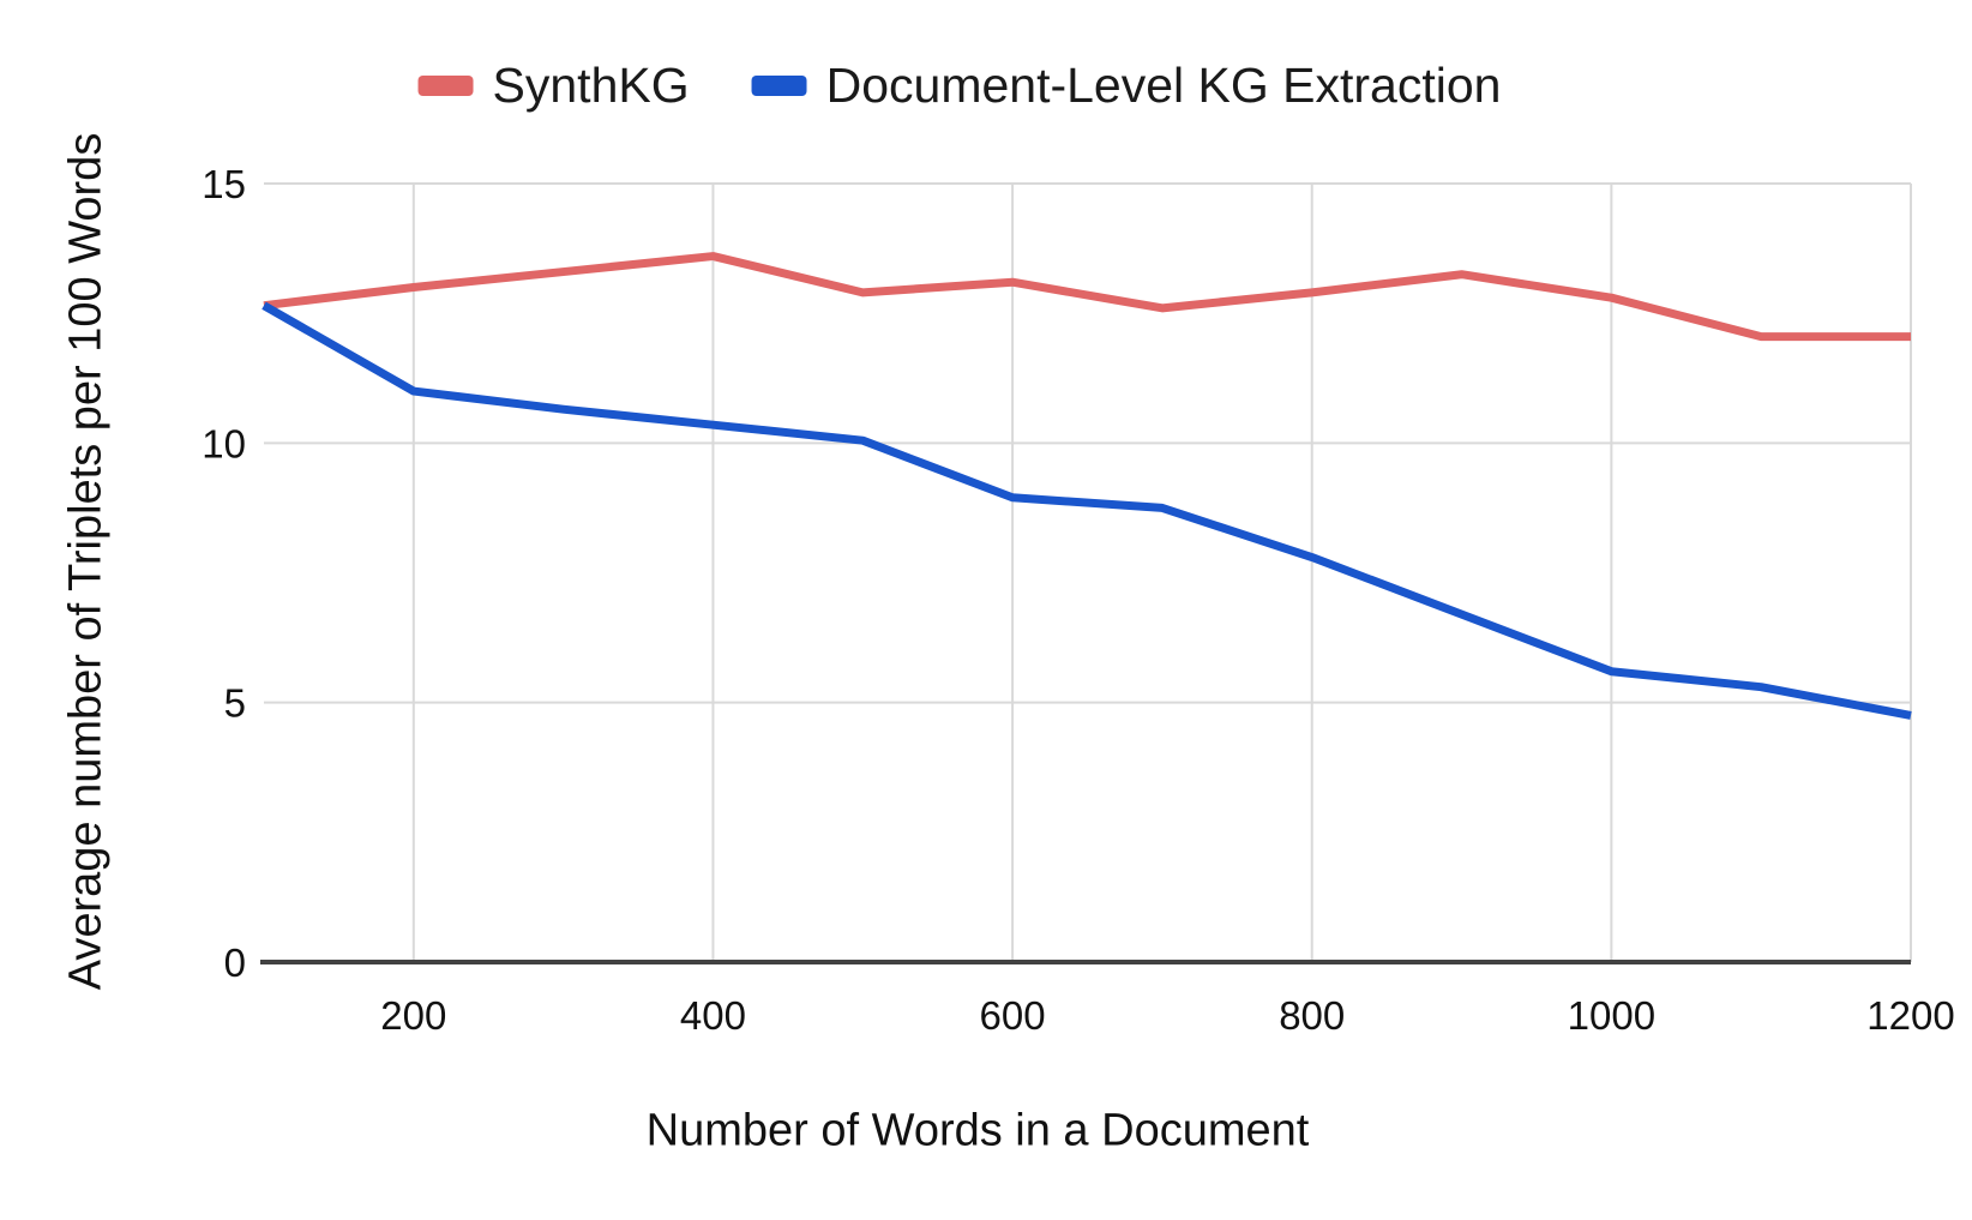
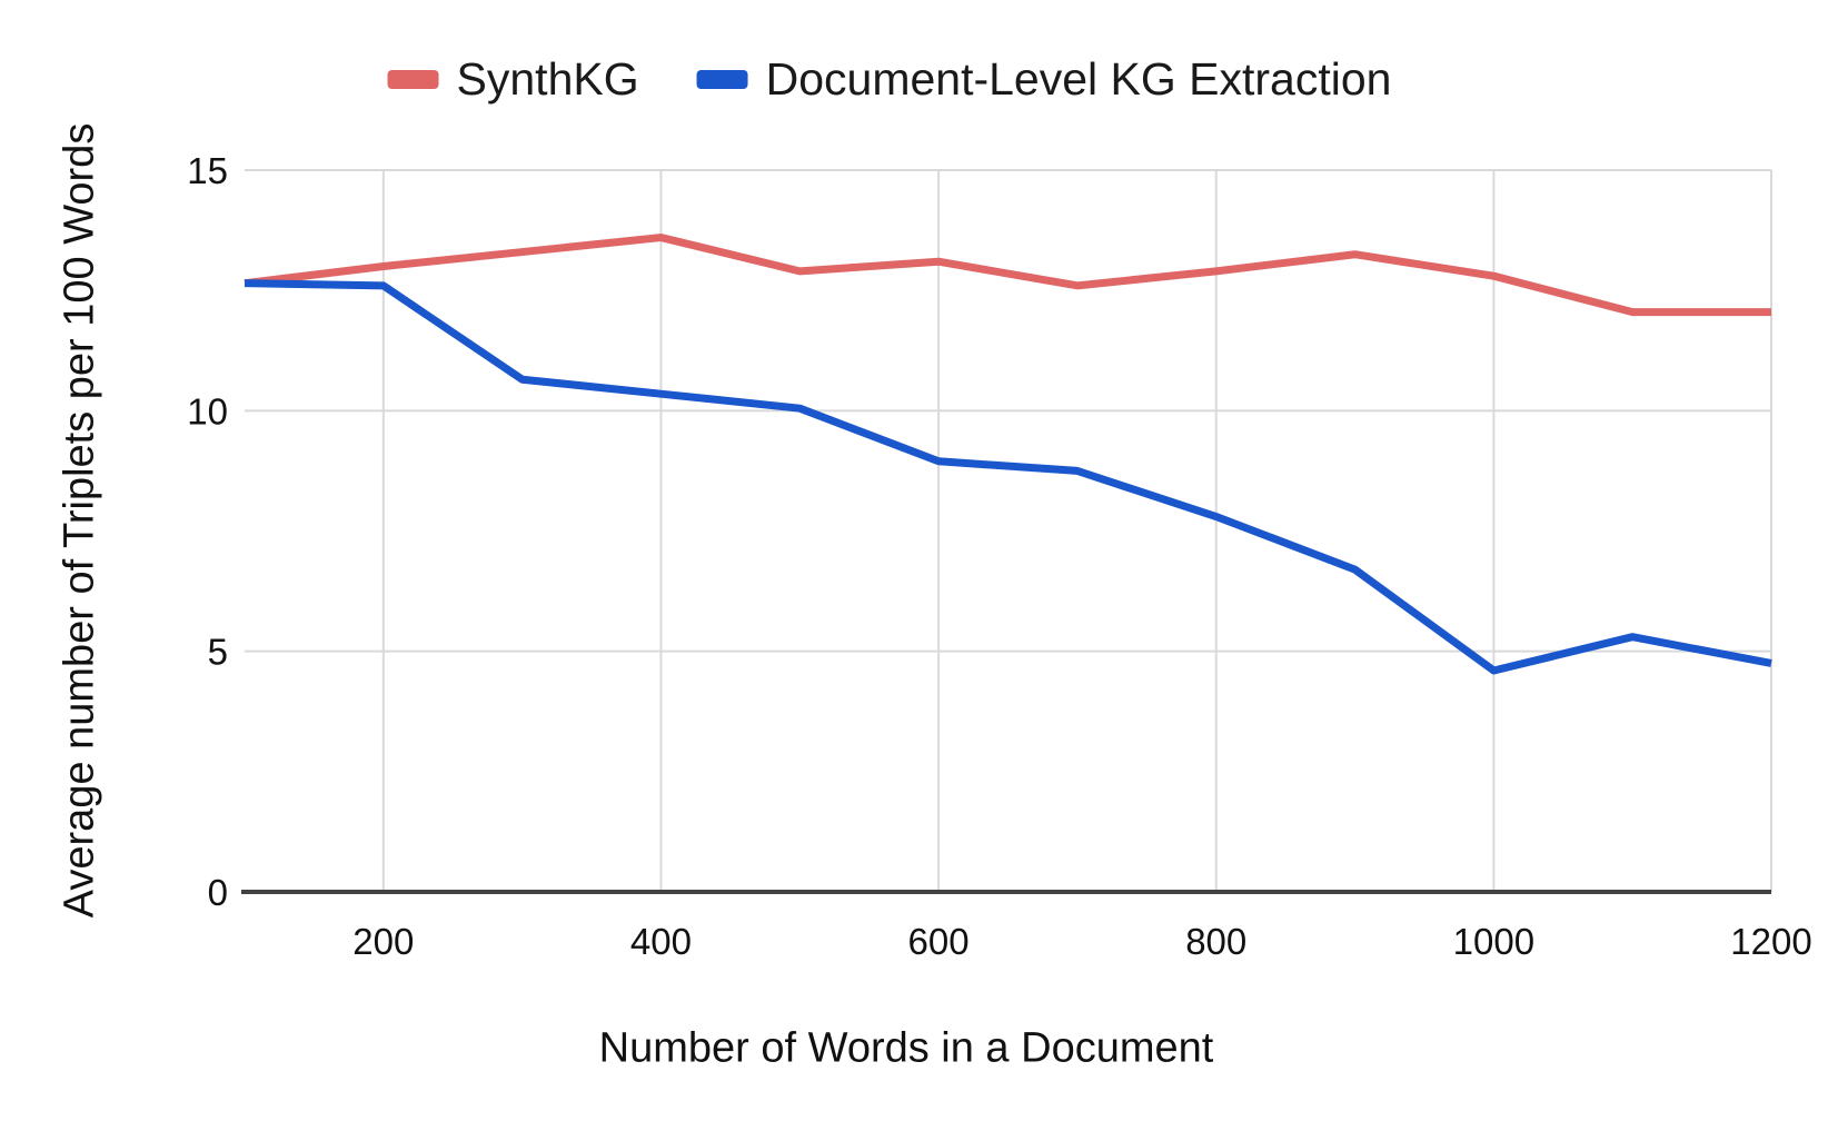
Document-Level KG Extraction/200: 11.0 -> 12.6
Document-Level KG Extraction/1000: 5.6 -> 4.6
